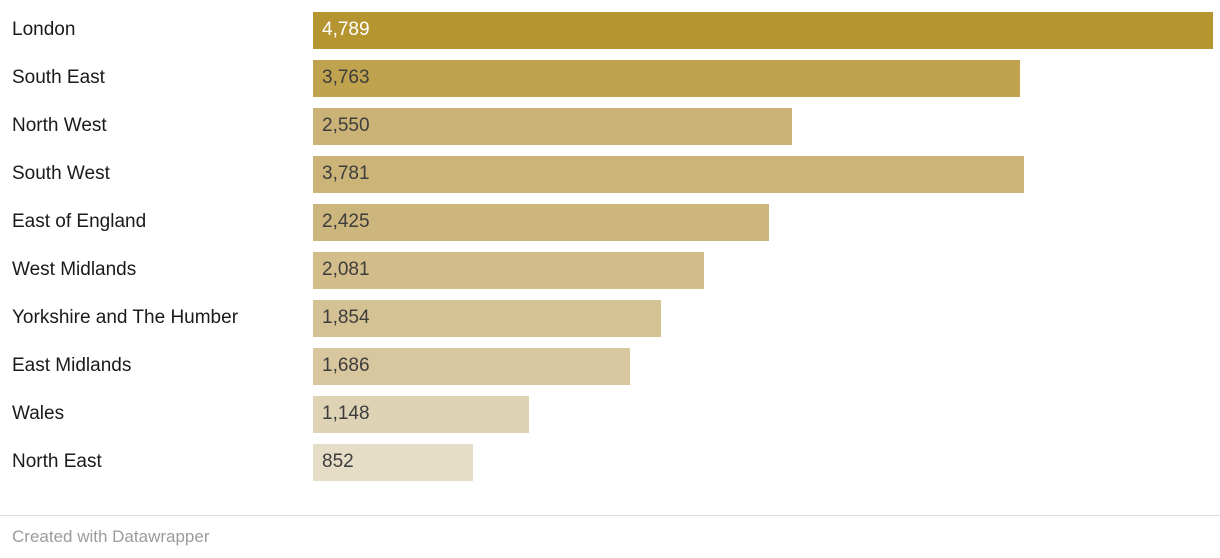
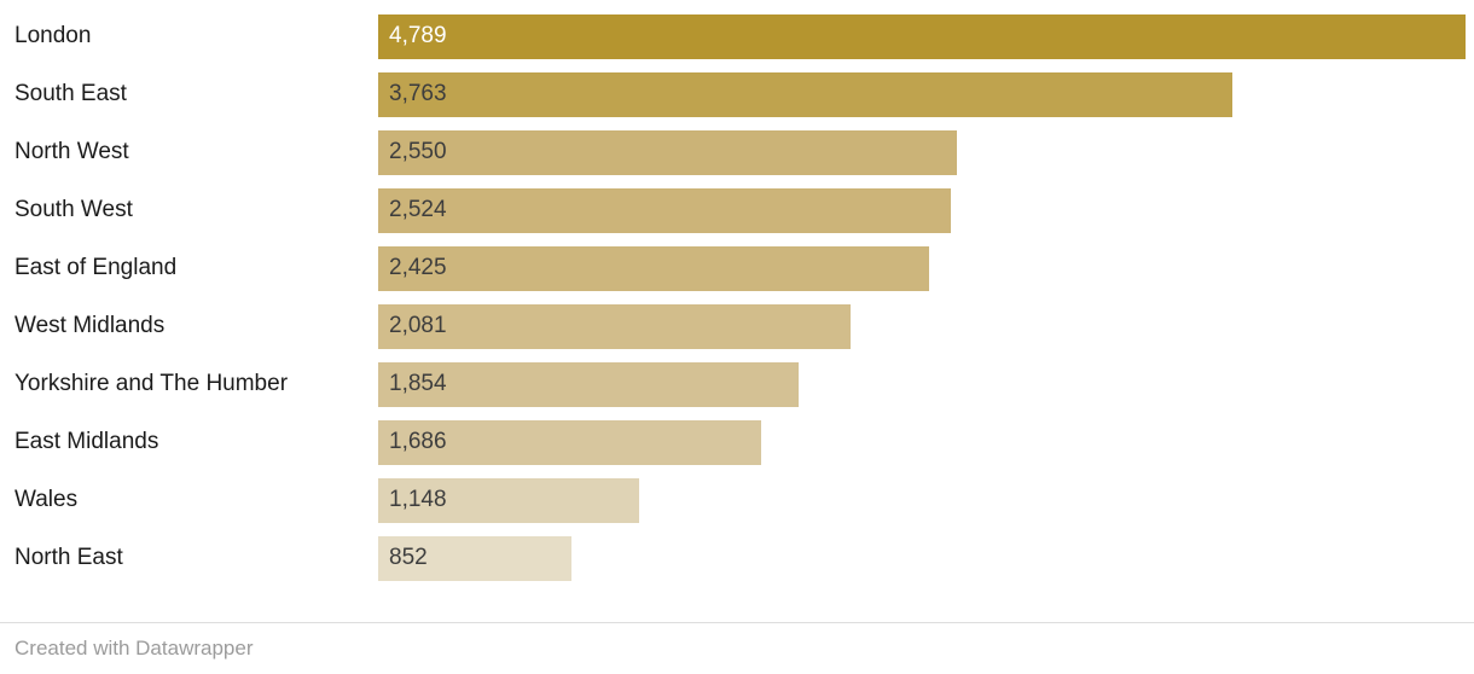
South West: 3,781 -> 2,524
